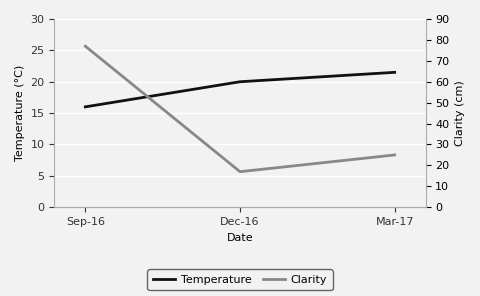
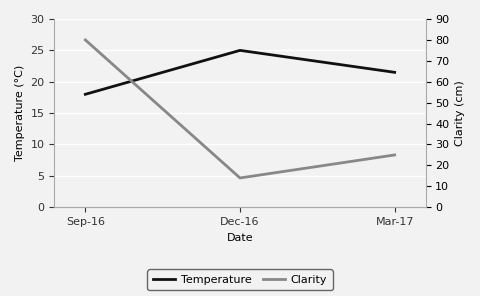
Temperature/Sep-16: 16.0 -> 18.0
Clarity/Sep-16: 77 -> 80
Temperature/Dec-16: 20.0 -> 25.0
Clarity/Dec-16: 17 -> 14
